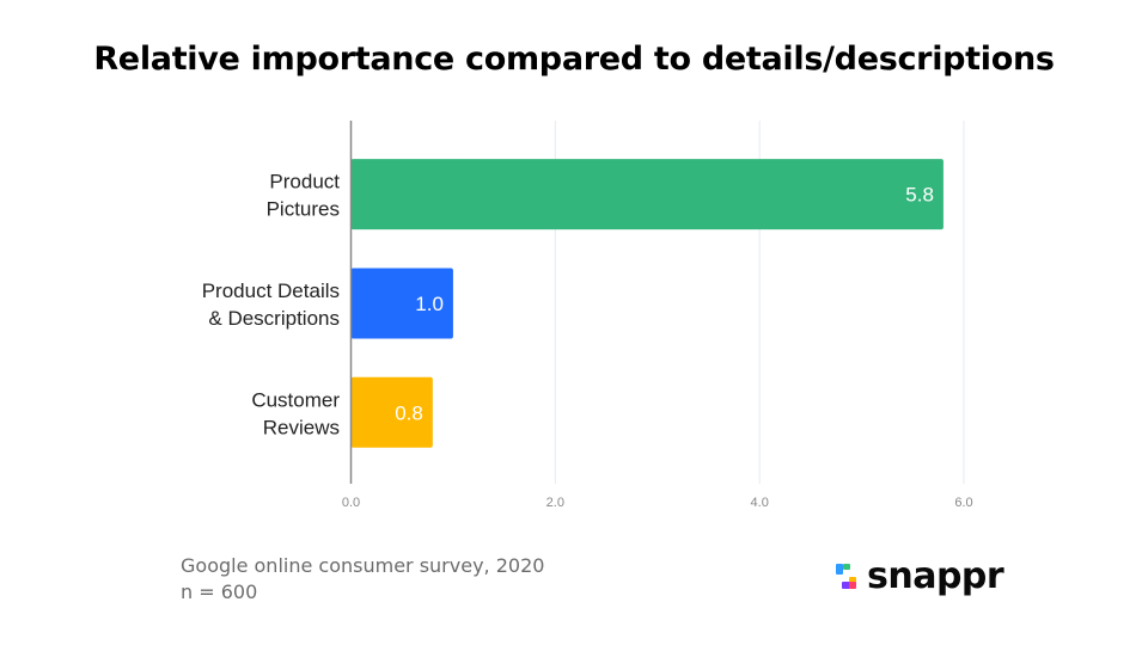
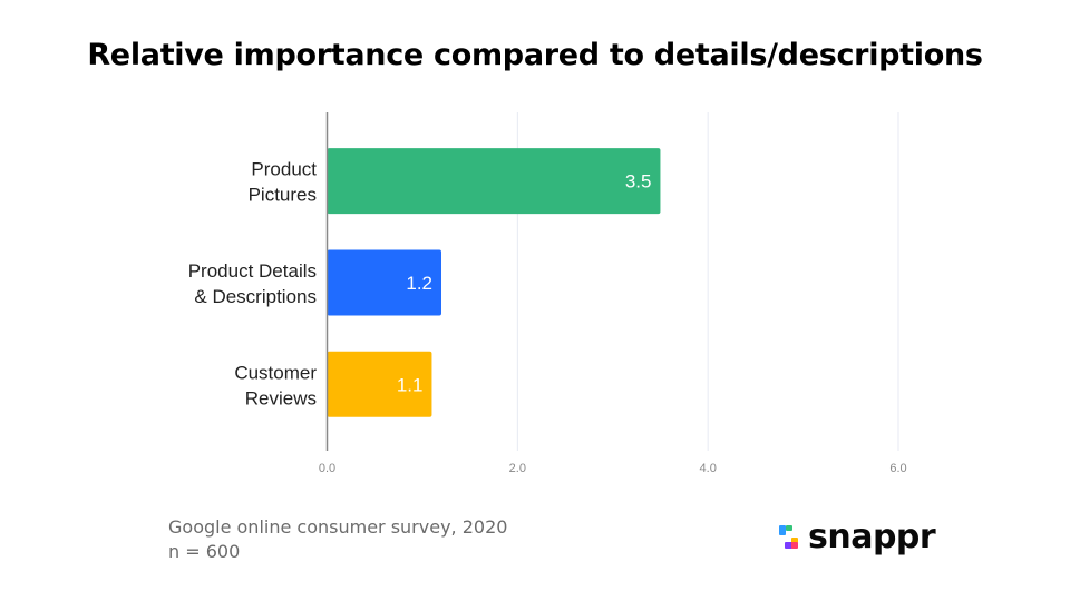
Product Pictures: 5.8 -> 3.5
Product Details & Descriptions: 1.0 -> 1.2
Customer Reviews: 0.8 -> 1.1
